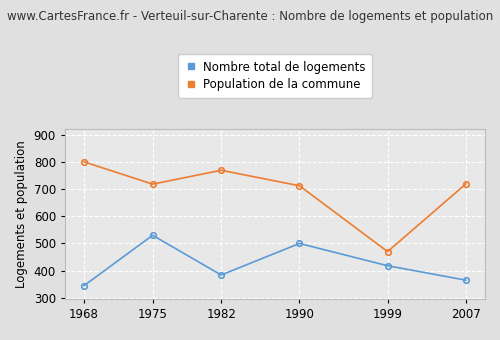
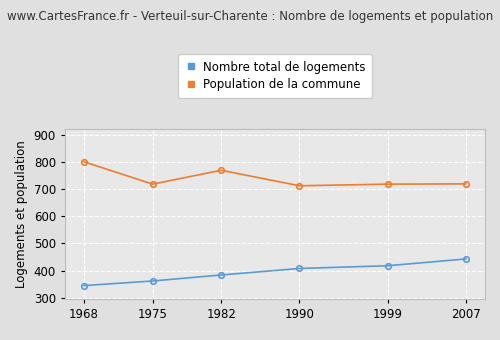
Nombre total de logements/1975: 530 -> 362
Nombre total de logements/1990: 500 -> 408
Population de la commune/1999: 470 -> 718
Nombre total de logements/2007: 365 -> 443
